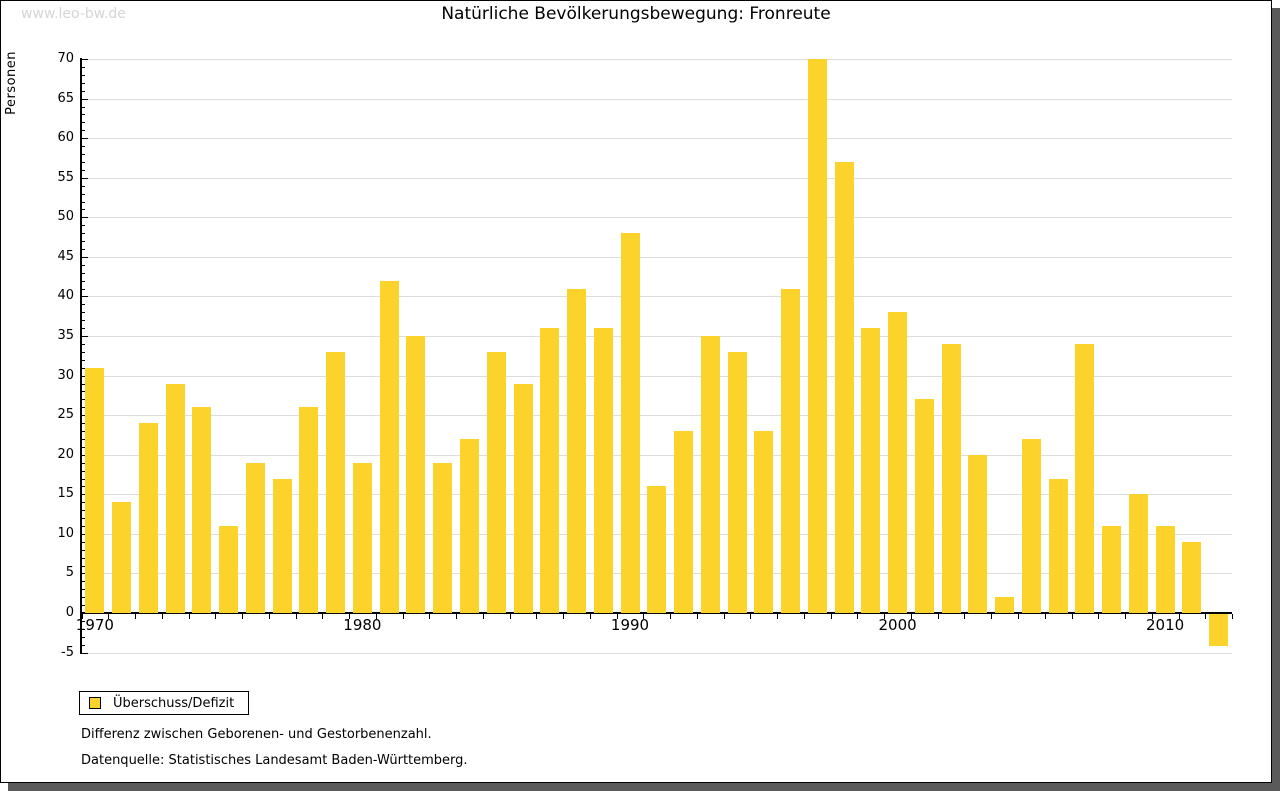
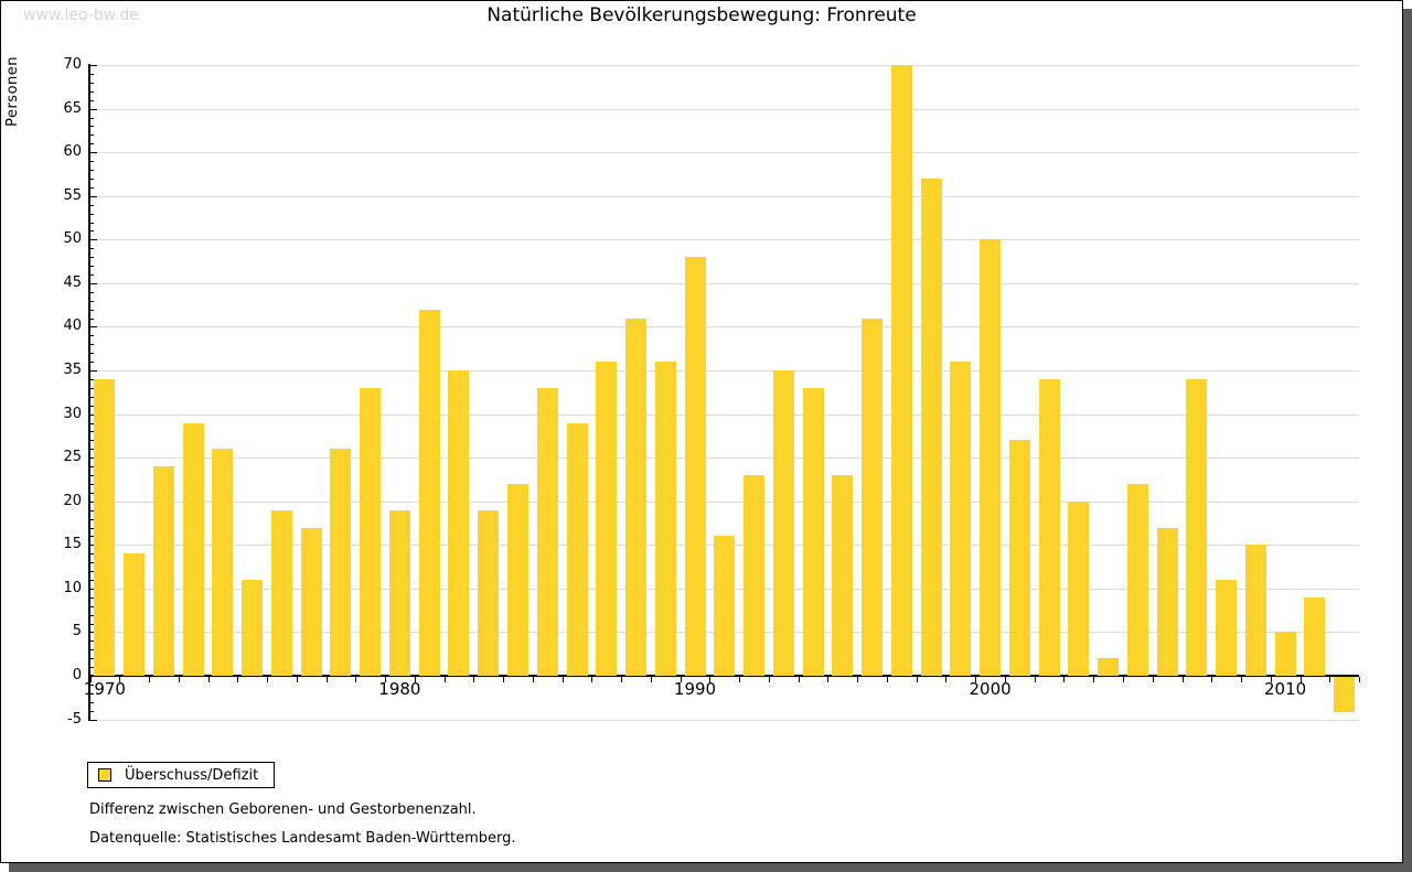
1970: 31 -> 34
2000: 38 -> 50
2010: 11 -> 5
